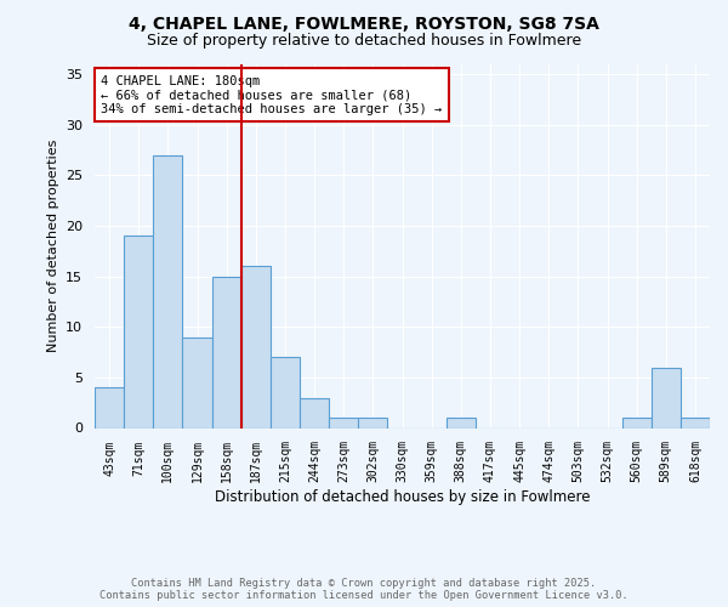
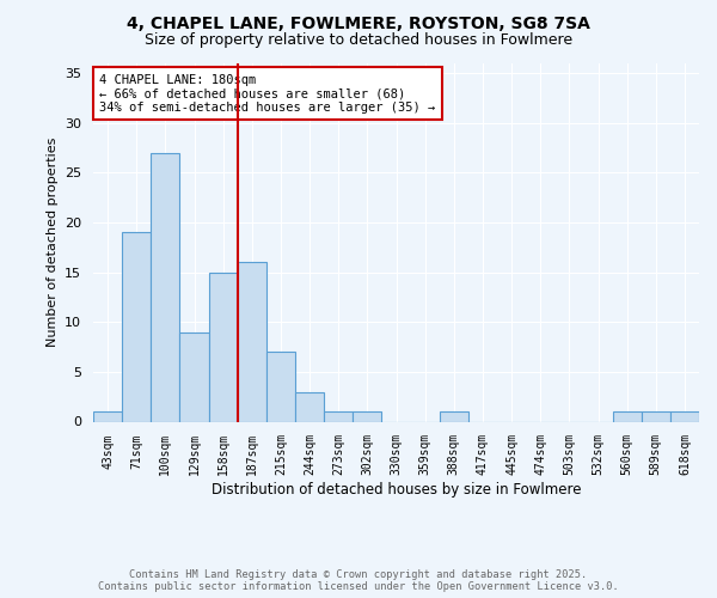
43sqm: 4 -> 1
589sqm: 6 -> 1
